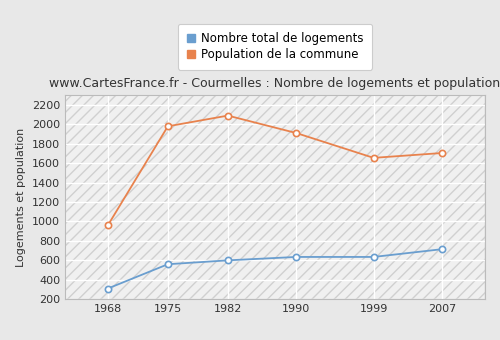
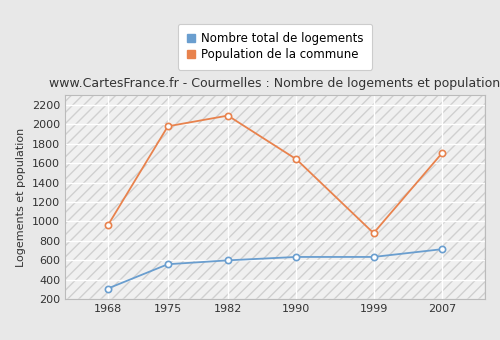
Population de la commune/1990: 1910 -> 1640
Population de la commune/1999: 1660 -> 880
